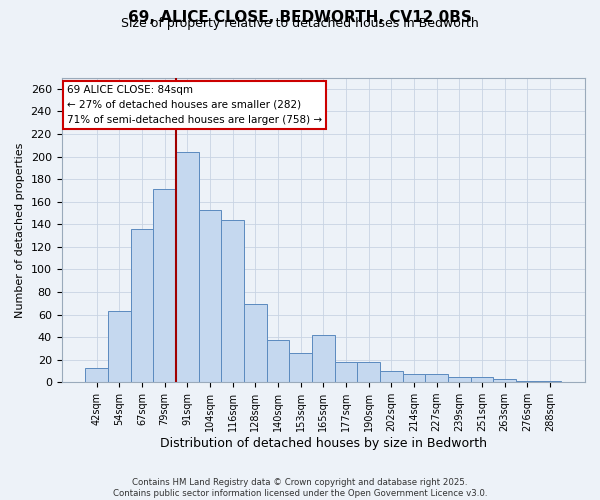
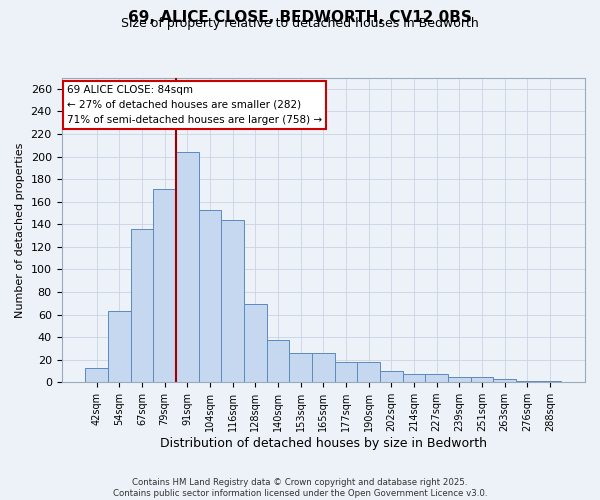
165sqm: 42 -> 26
